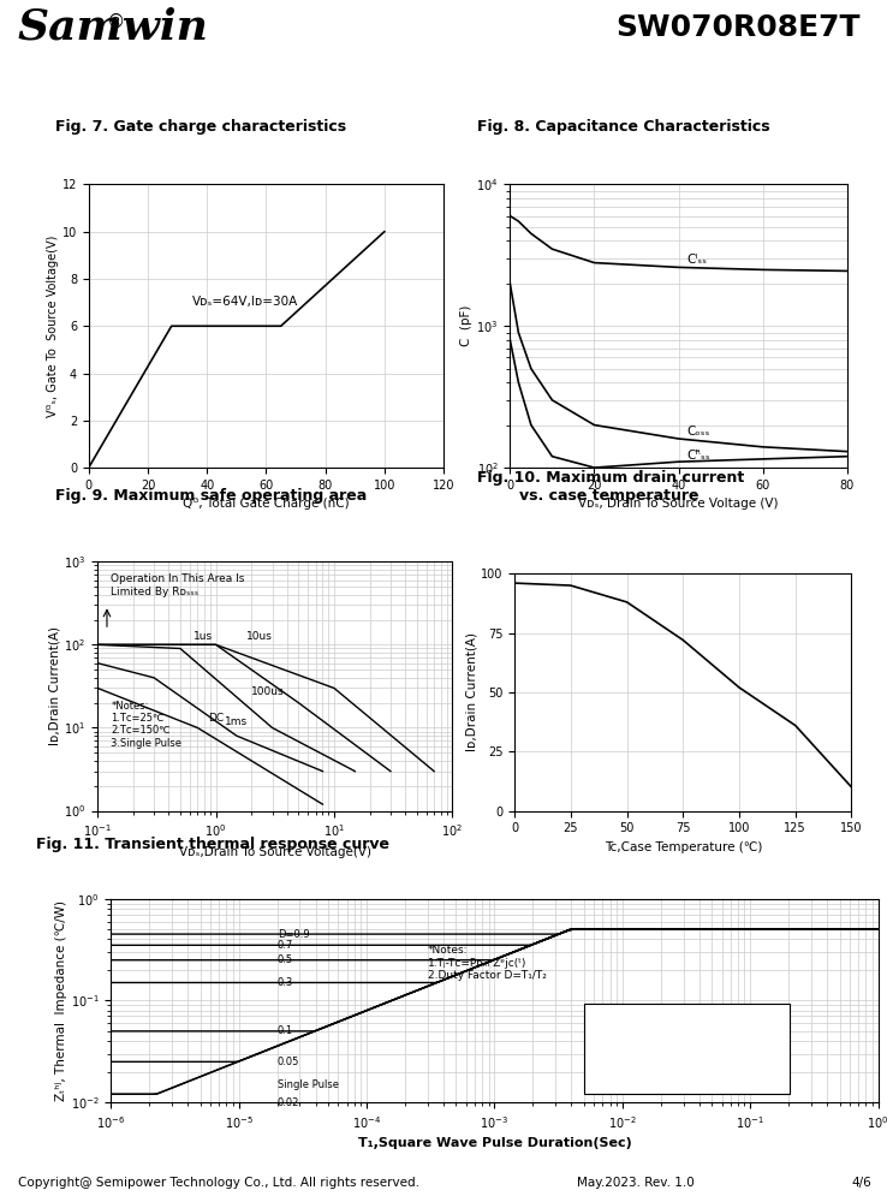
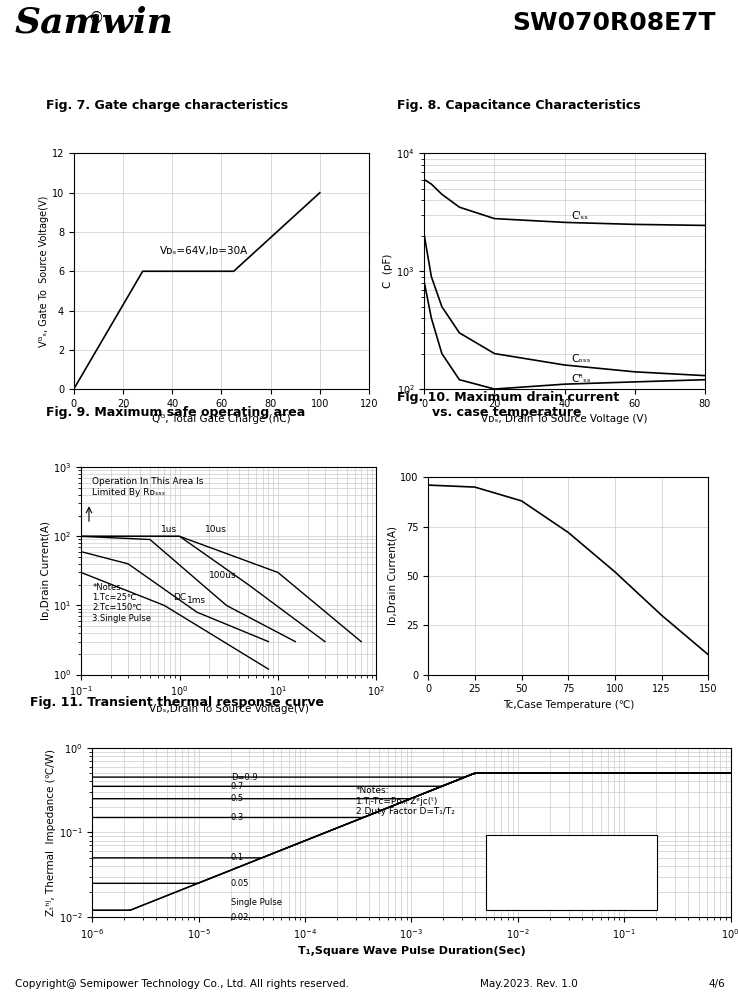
125: 36 -> 30
